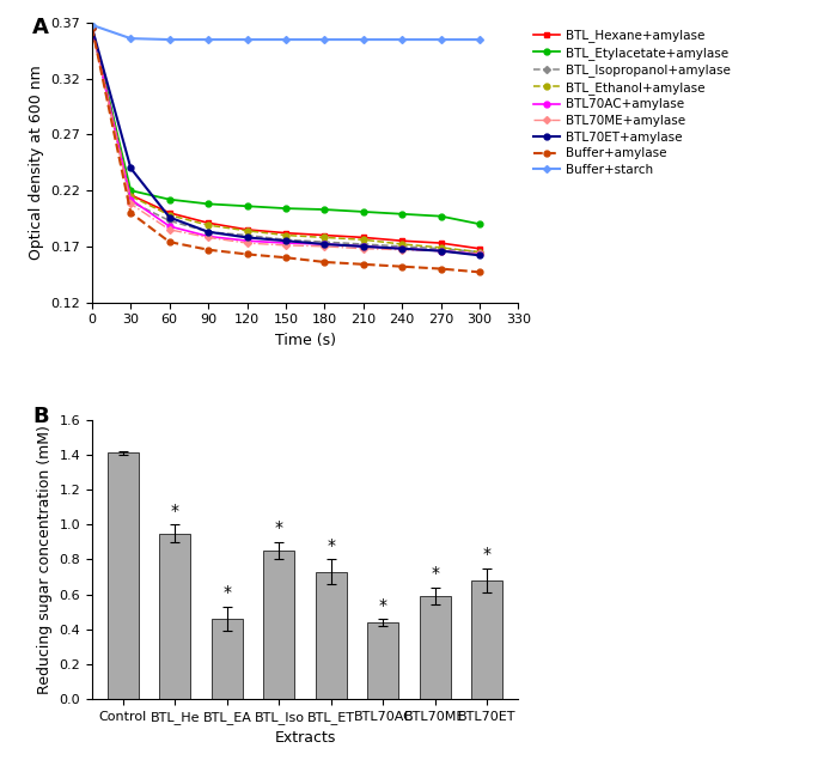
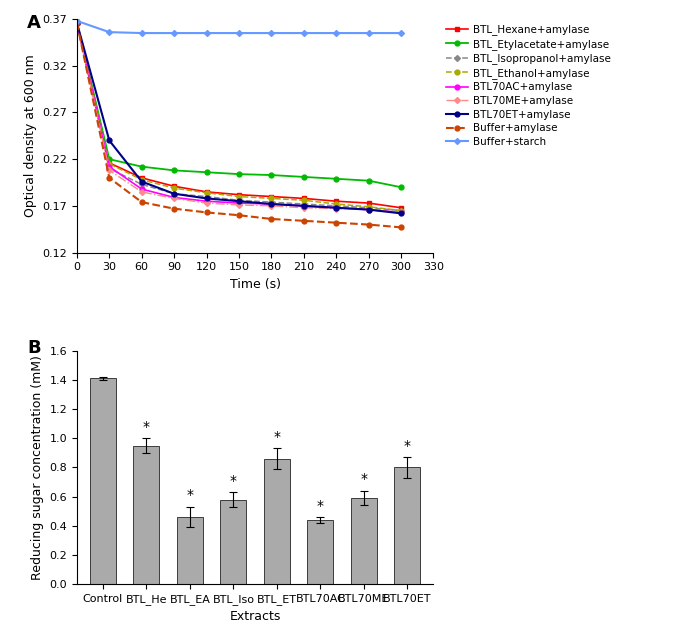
BTL_Iso: 0.85 -> 0.58
BTL_ET: 0.73 -> 0.86
BTL70ET: 0.68 -> 0.80
